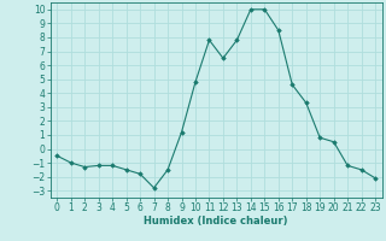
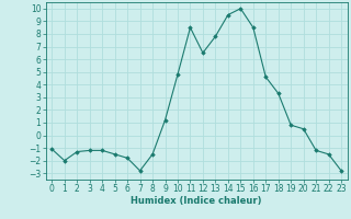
0: -0.5 -> -1.1
1: -1.0 -> -2.0
11: 7.8 -> 8.5
14: 10.0 -> 9.5
23: -2.1 -> -2.8
